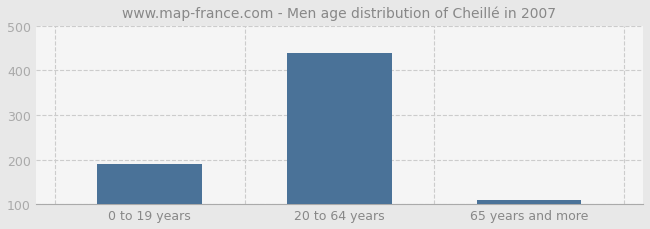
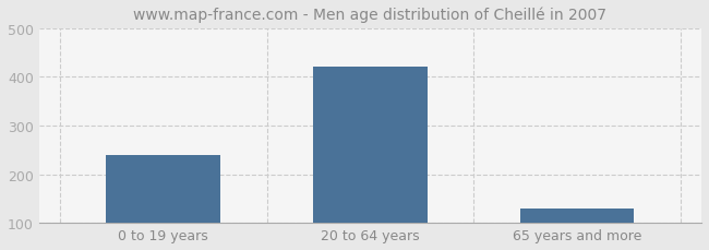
0 to 19 years: 190 -> 240
20 to 64 years: 440 -> 420
65 years and more: 110 -> 130
